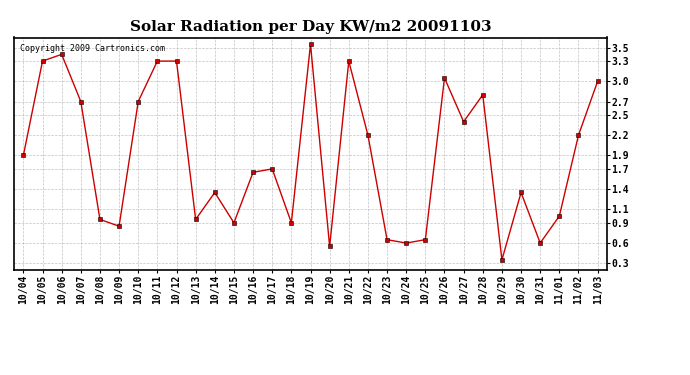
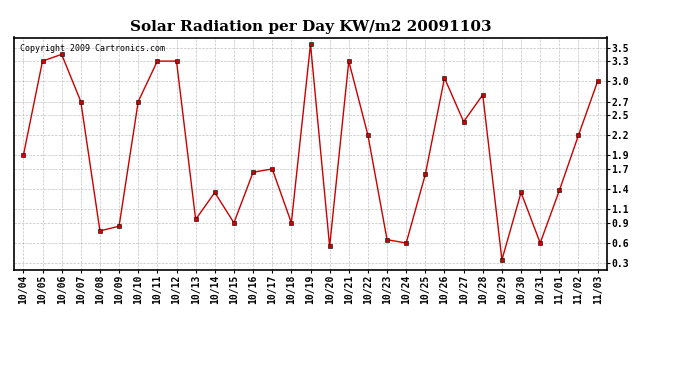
10/08: 0.95 -> 0.78
10/25: 0.65 -> 1.62
11/01: 1.00 -> 1.38
